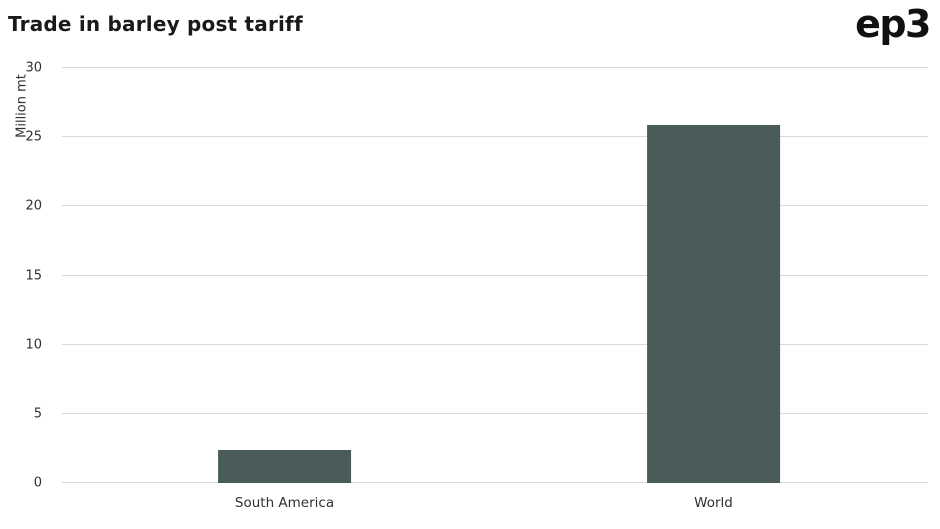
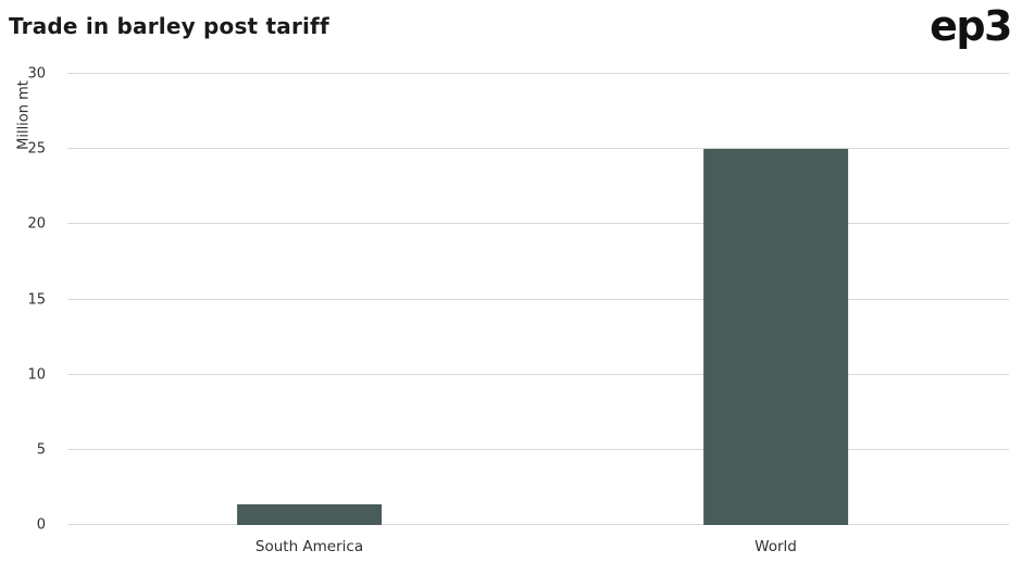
South America: 2.4 -> 1.4
World: 25.9 -> 25.0
